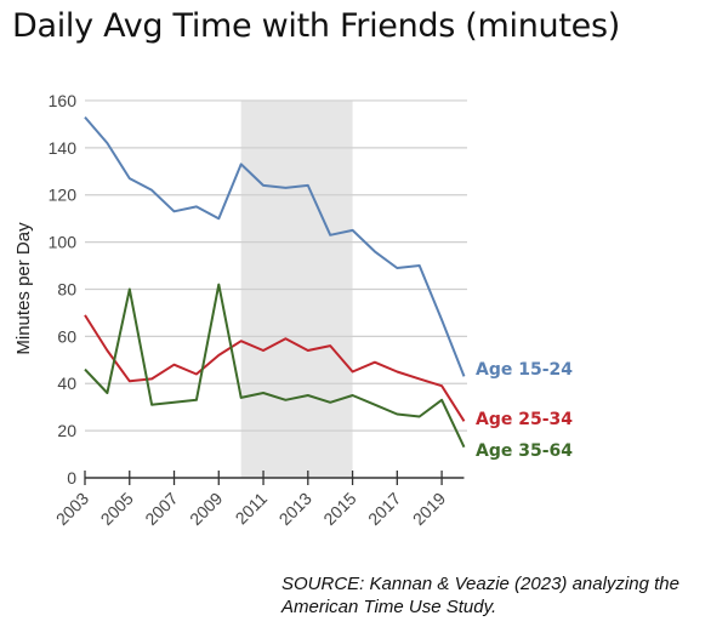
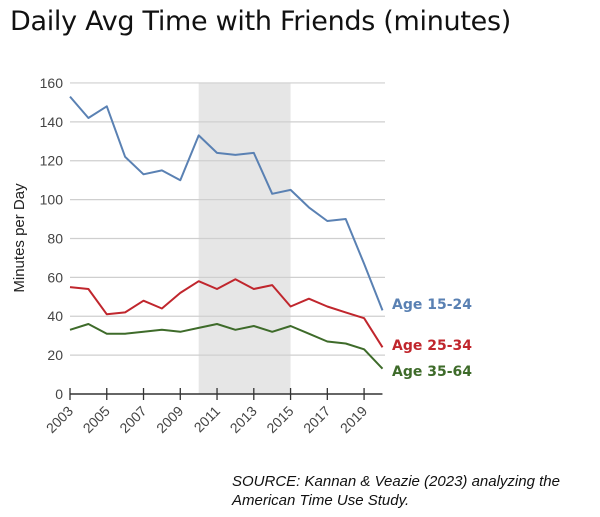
Age 25-34/2003: 69 -> 55
Age 35-64/2003: 46 -> 33
Age 15-24/2005: 127 -> 148
Age 35-64/2005: 80 -> 31
Age 35-64/2009: 82 -> 32
Age 35-64/2019: 33 -> 23
